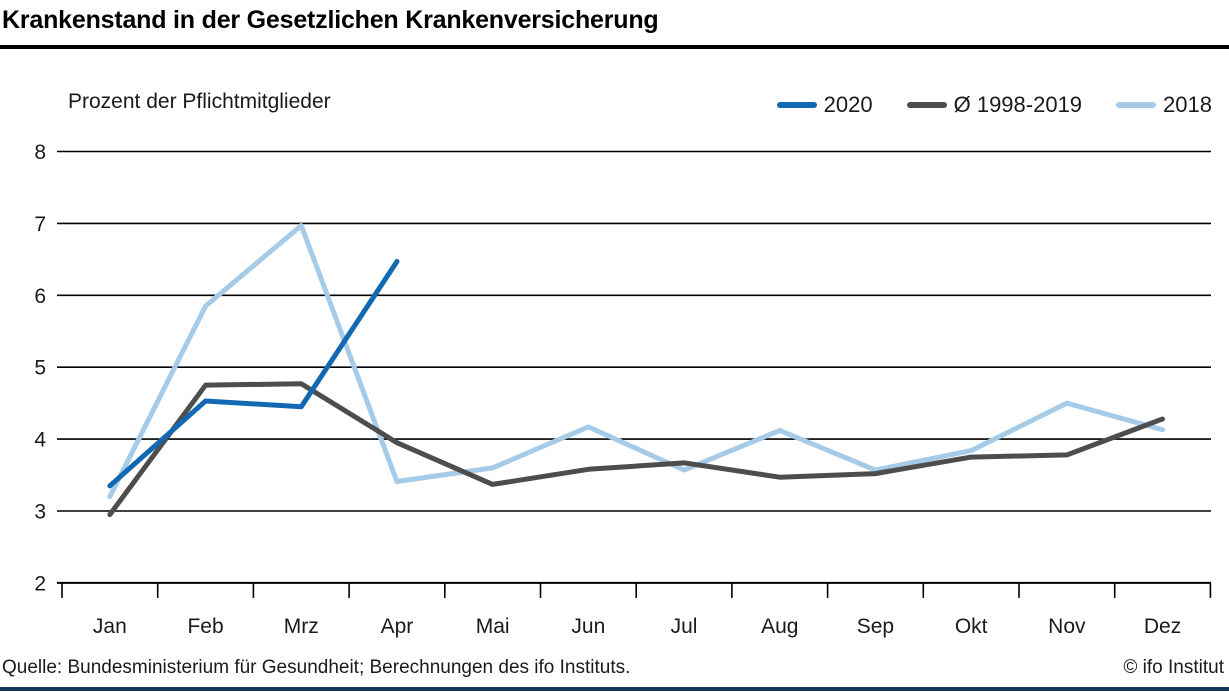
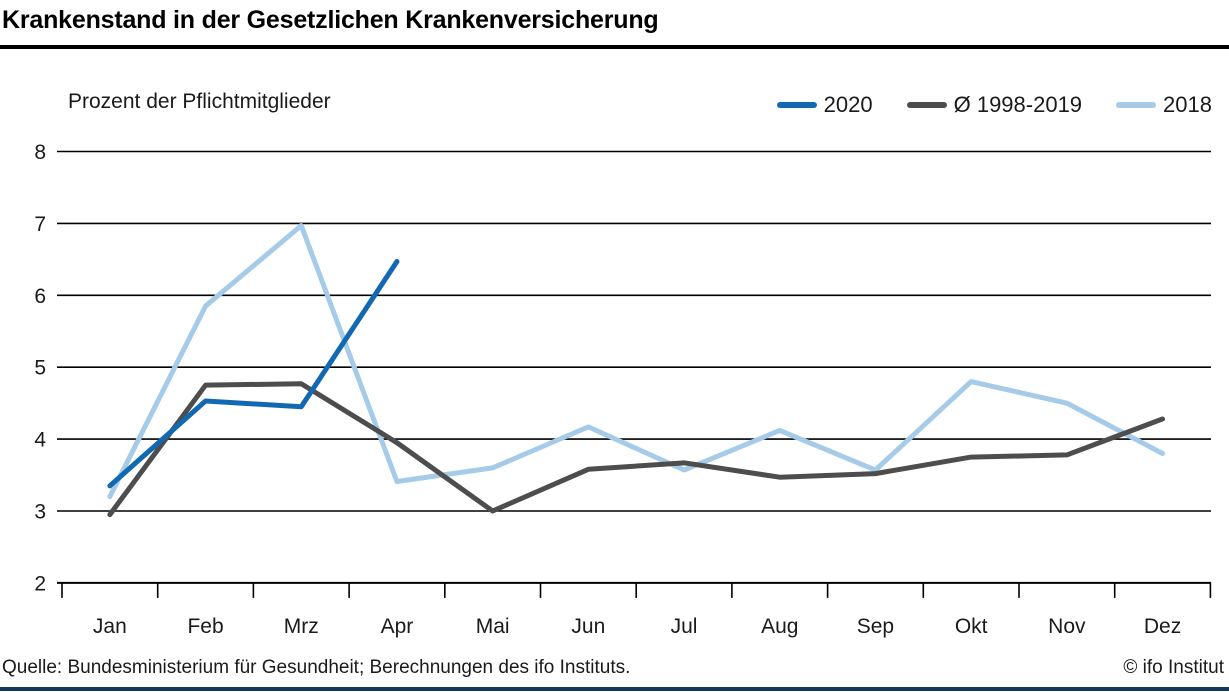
Ø 1998-2019/Mai: 3.4 -> 3.0
2018/Okt: 3.8 -> 4.8
2018/Dez: 4.1 -> 3.8
